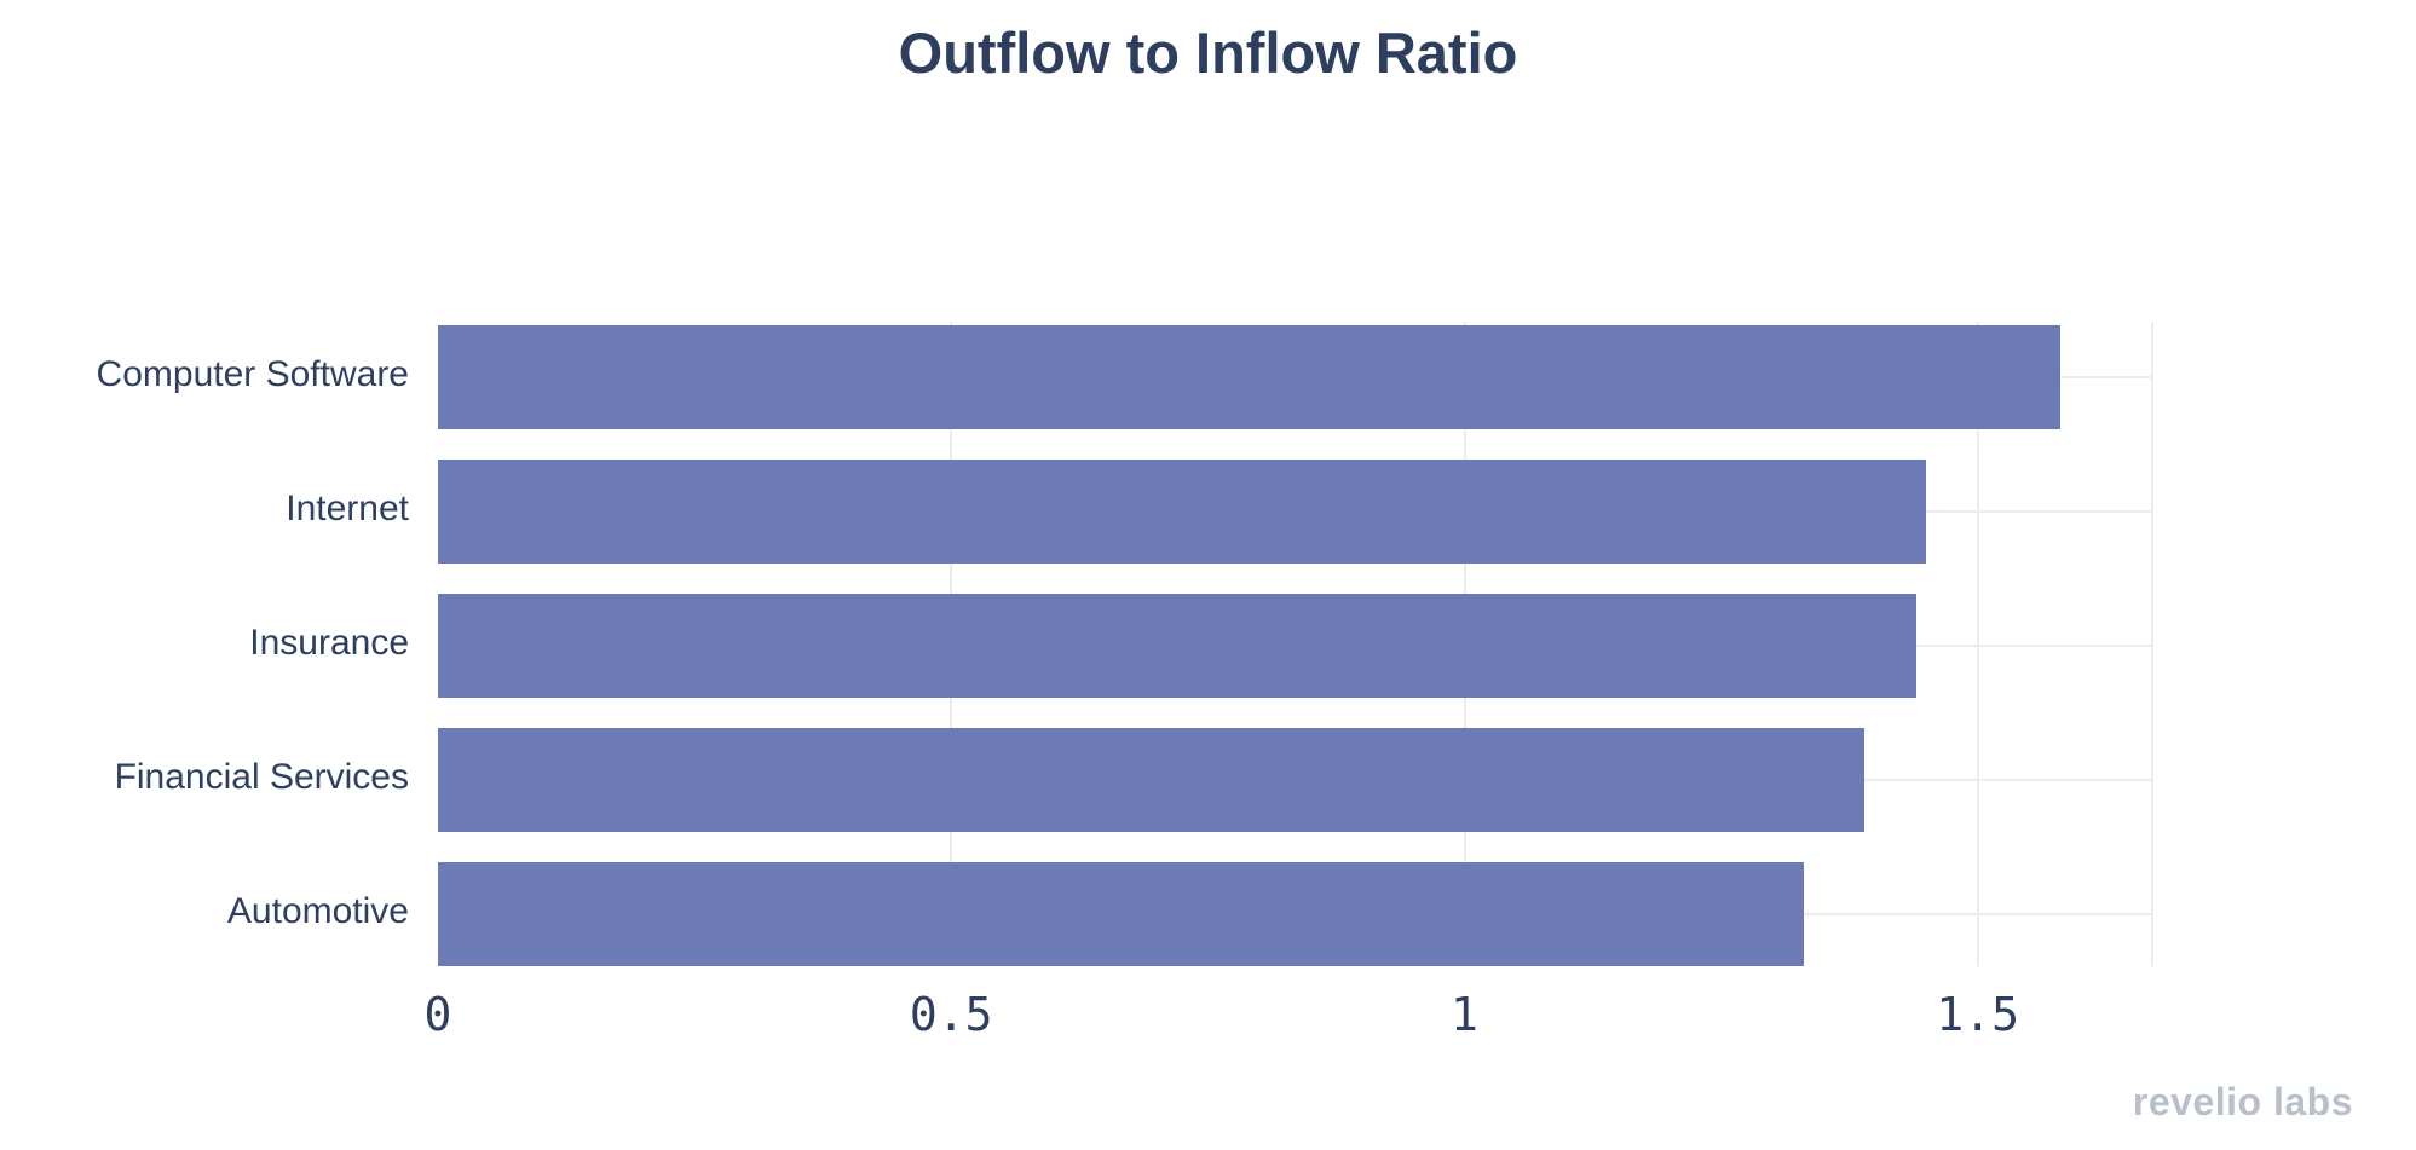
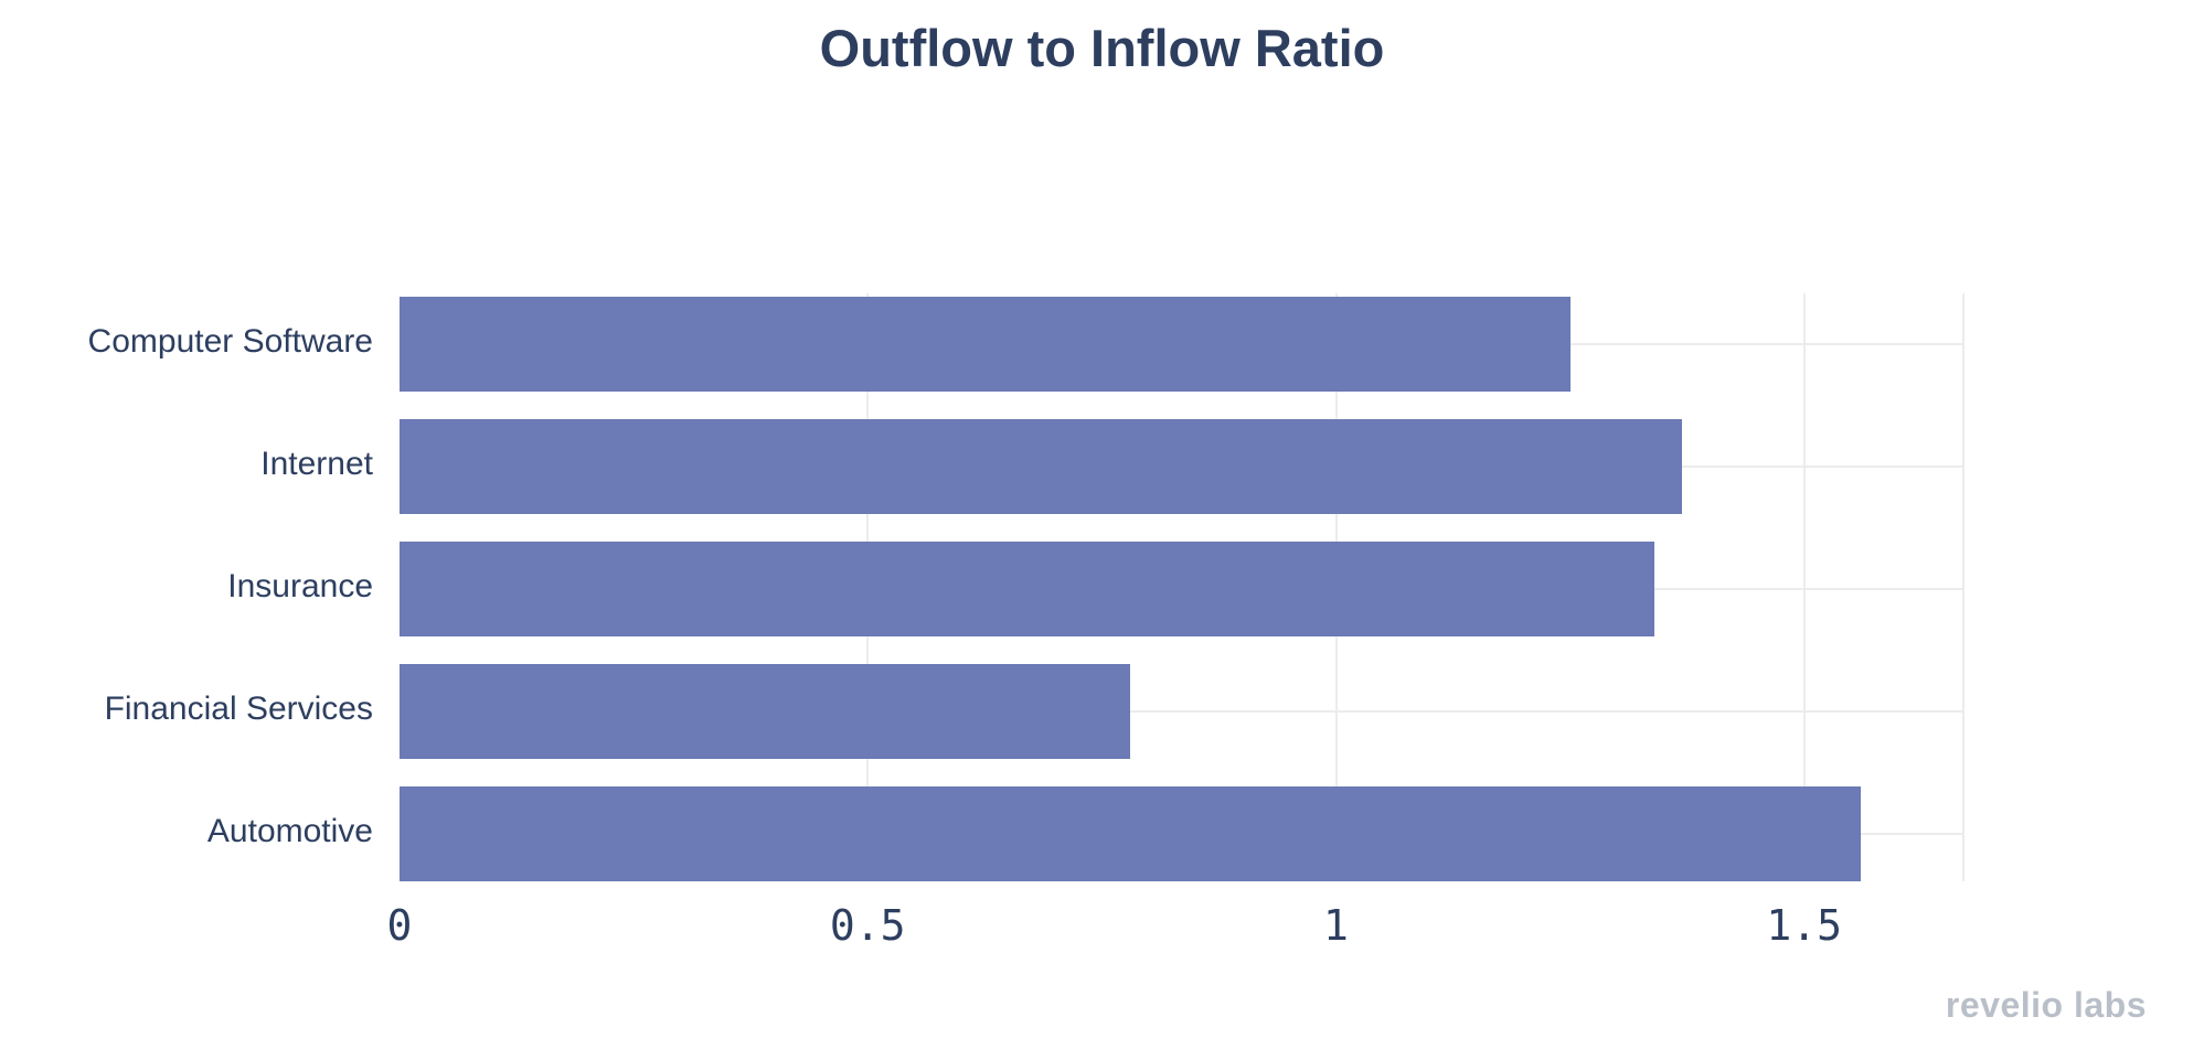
Computer Software: 1.58 -> 1.25
Internet: 1.45 -> 1.37
Insurance: 1.44 -> 1.34
Financial Services: 1.39 -> 0.78
Automotive: 1.33 -> 1.56
